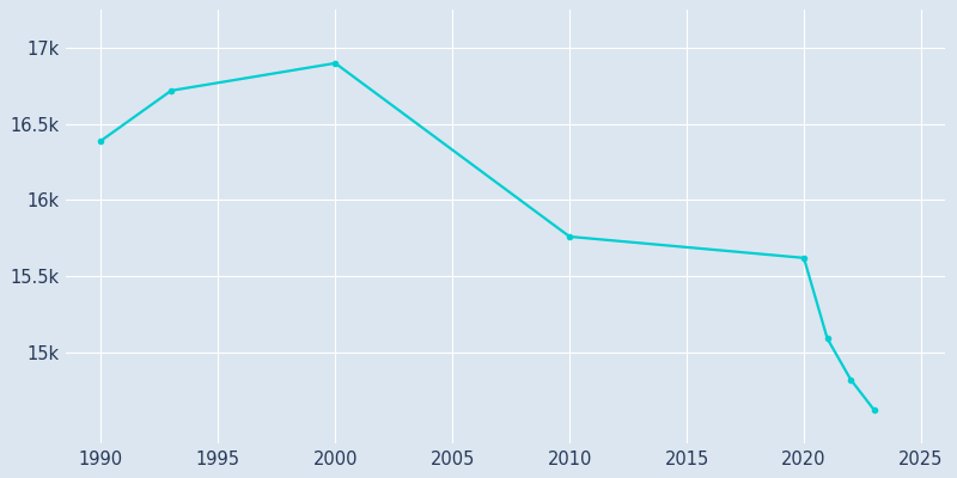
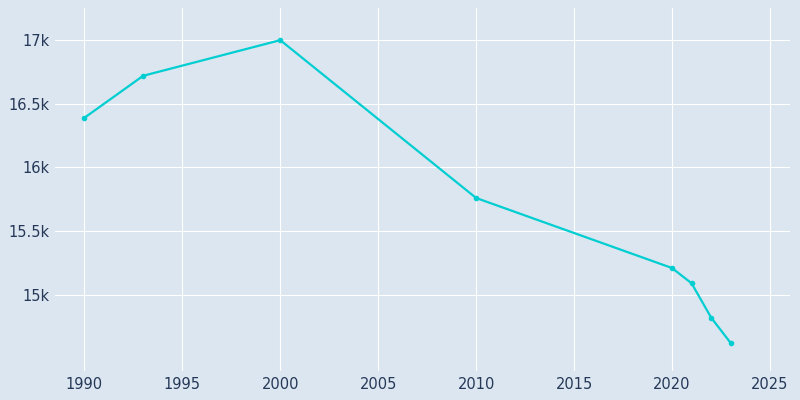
2000: 16.90k -> 17.00k
2020: 15.62k -> 15.21k
